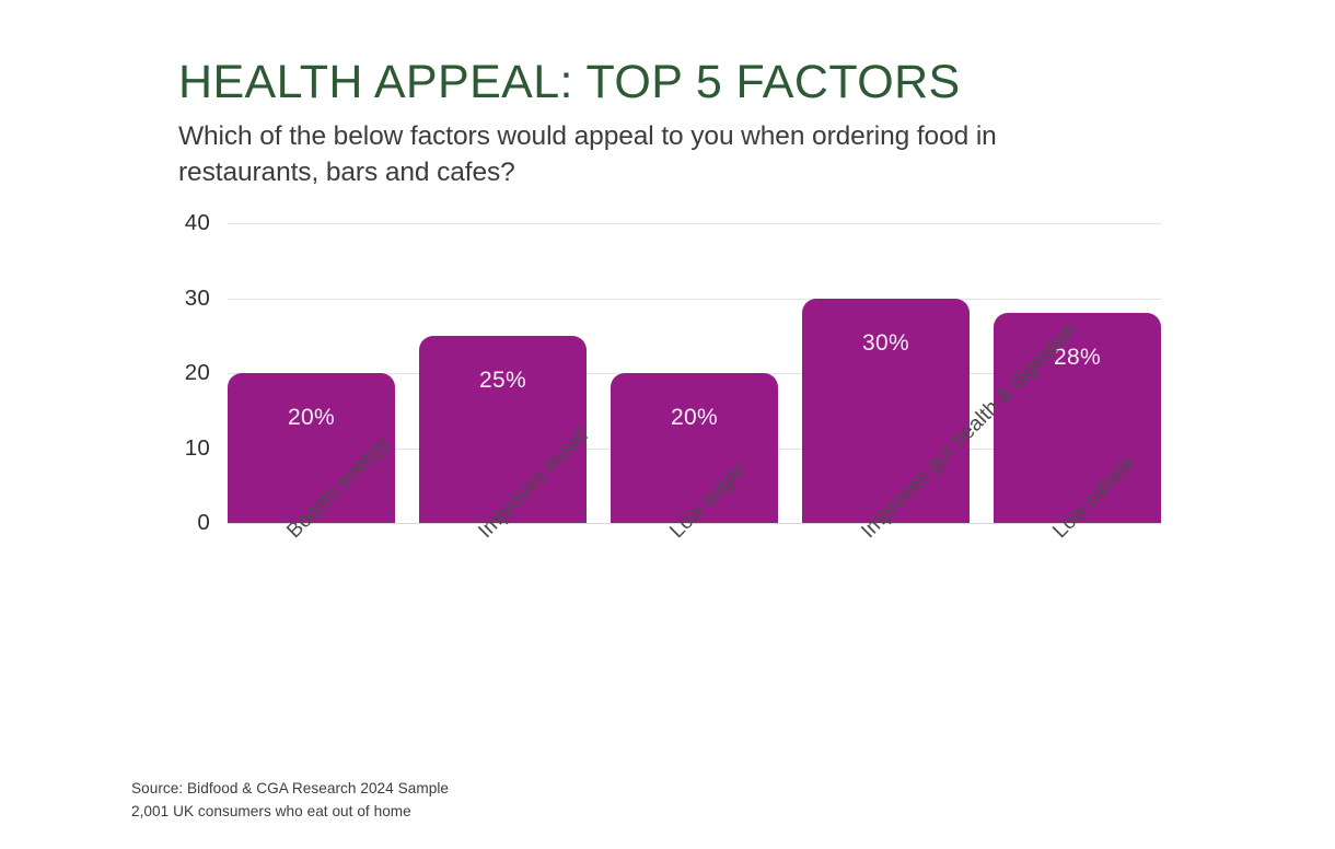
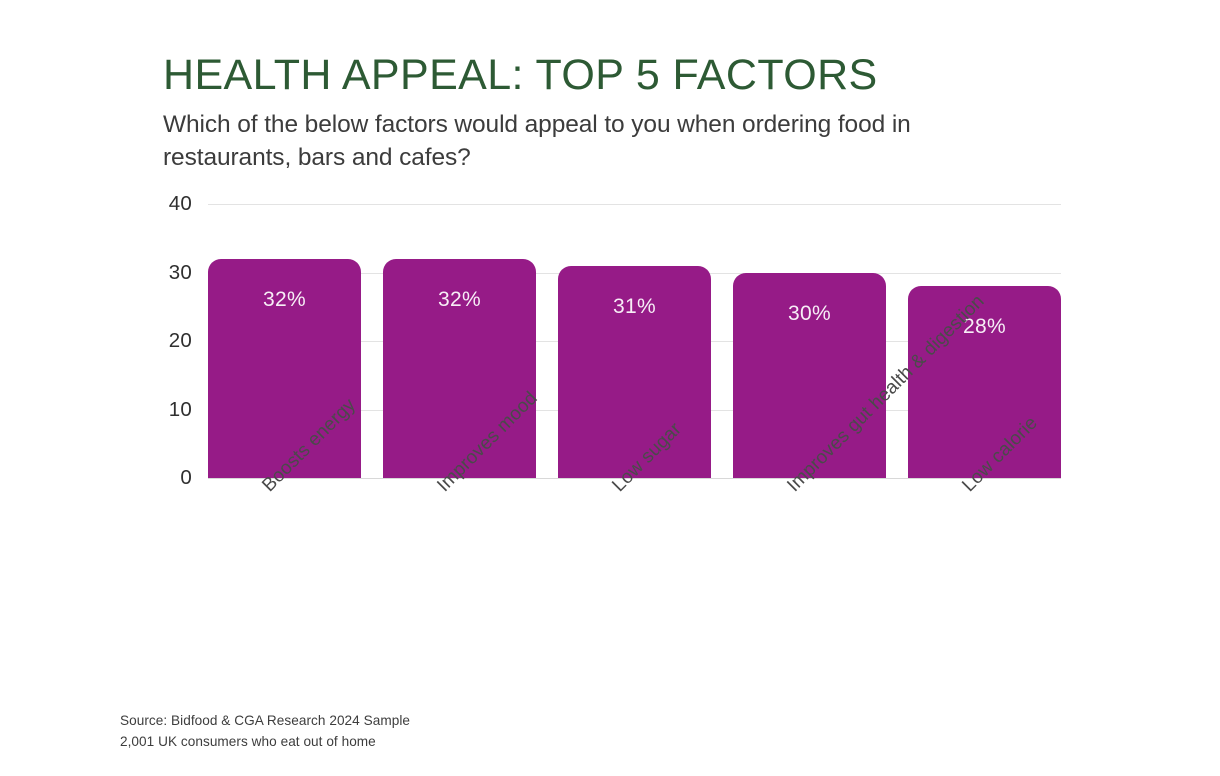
Boosts energy: 20% -> 32%
Improves mood: 25% -> 32%
Low sugar: 20% -> 31%
